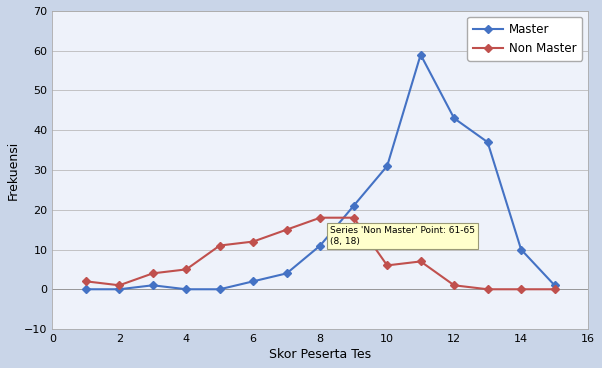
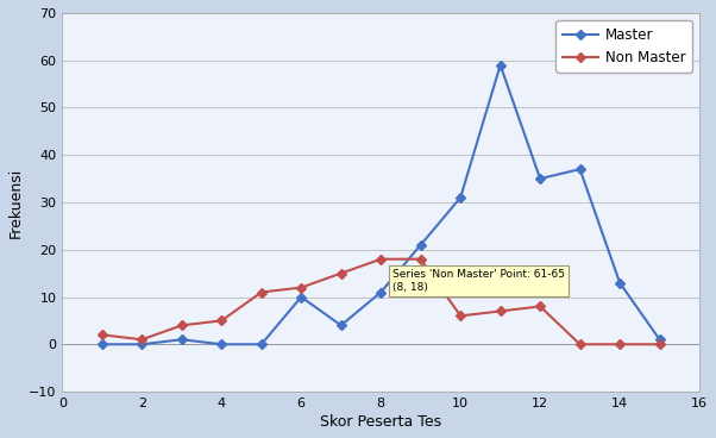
Master/6: 2 -> 10
Master/12: 43 -> 35
Non Master/12: 1 -> 8
Master/14: 10 -> 13
